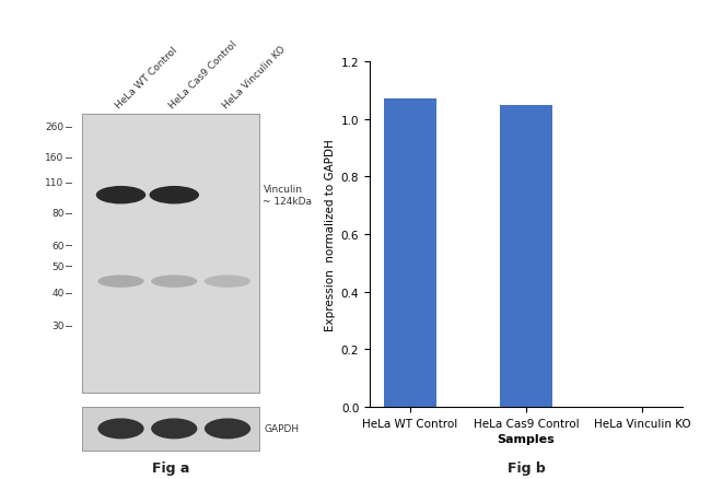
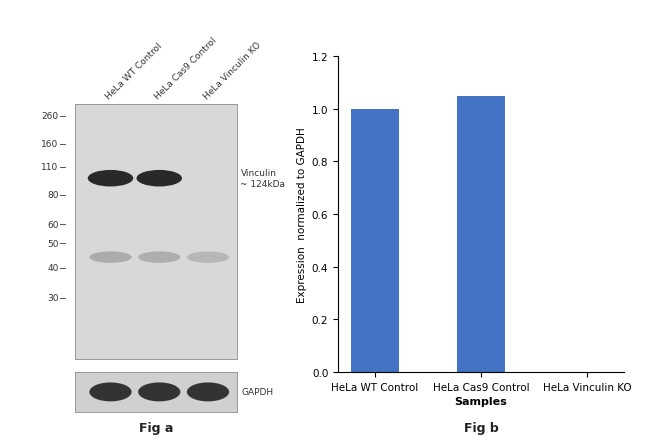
HeLa WT Control: 1.07 -> 1.00
